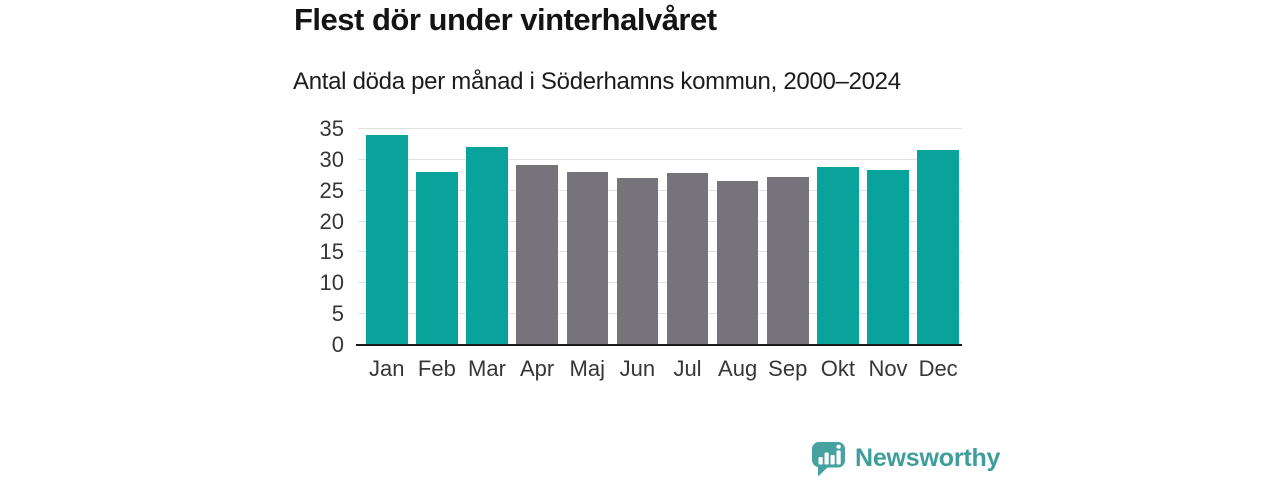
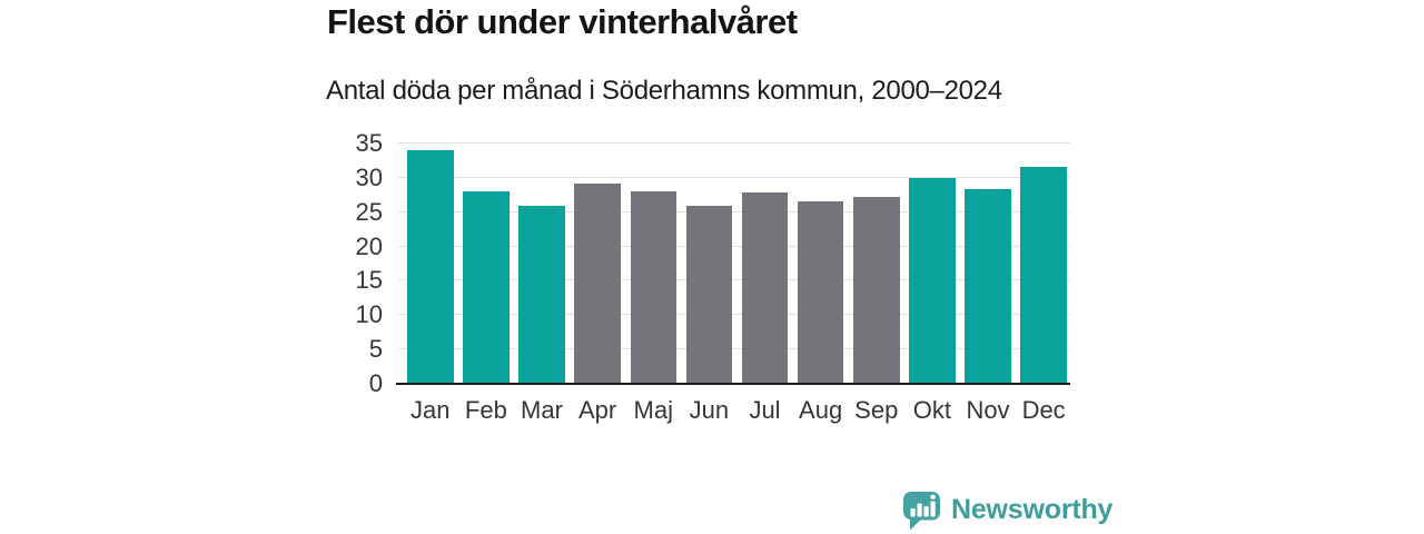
Mar: 32 -> 26
Jun: 27 -> 26
Okt: 29 -> 30
